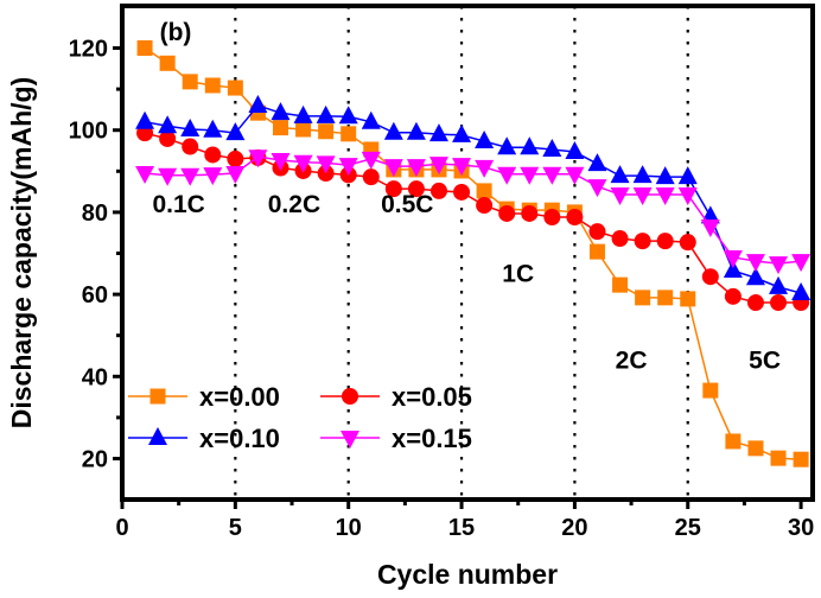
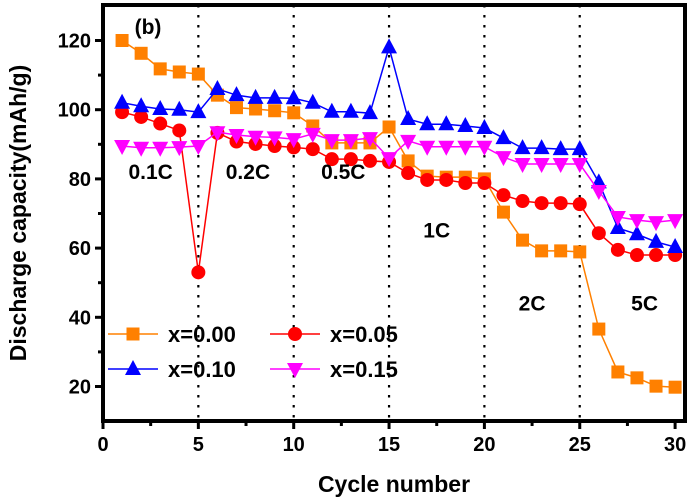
x=0.05/5: 93 -> 53
x=0.00/15: 90 -> 95
x=0.10/15: 99 -> 118
x=0.15/15: 92 -> 86
